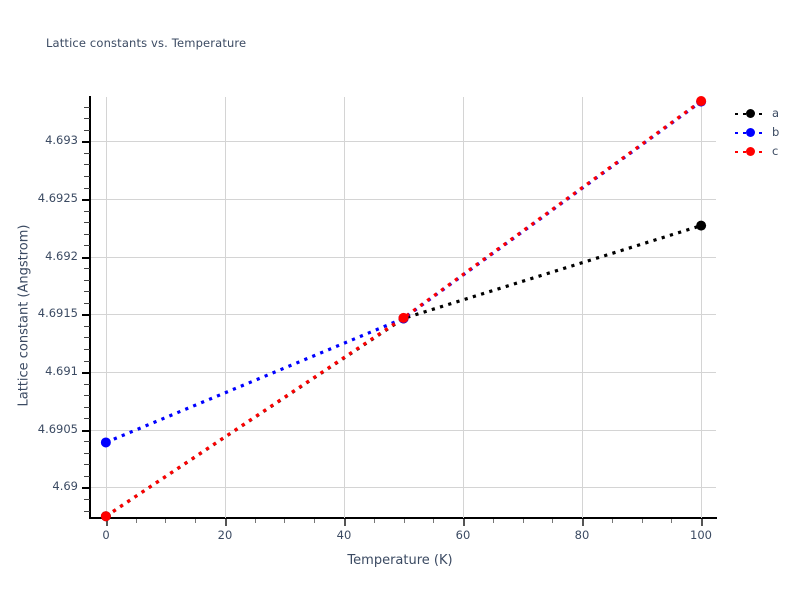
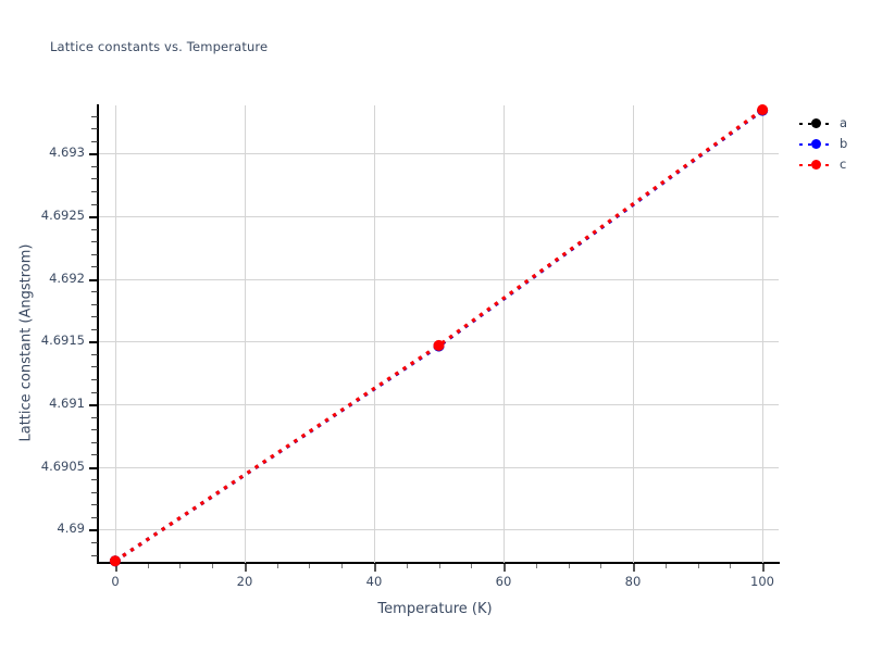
b/0: 4.69039 -> 4.68975
a/100: 4.69227 -> 4.69334
